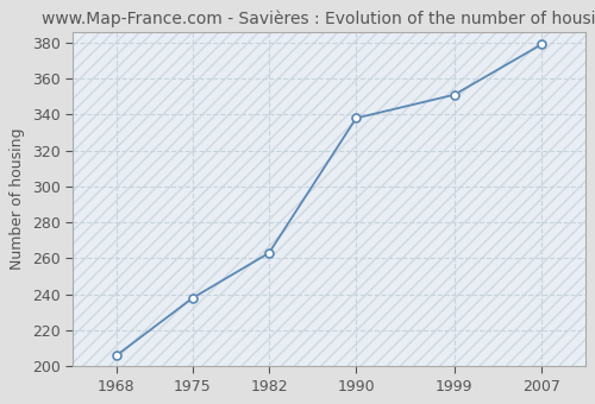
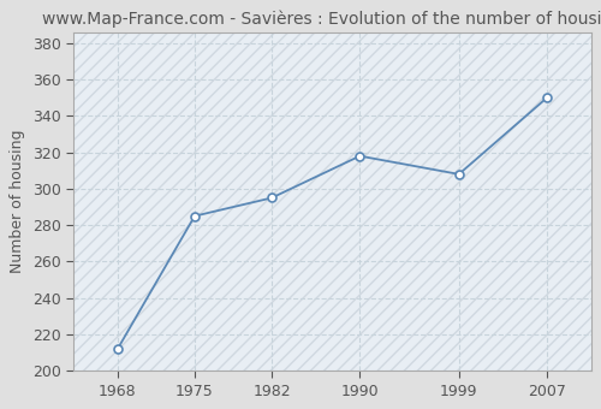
1968: 206 -> 212
1975: 238 -> 285
1982: 263 -> 295
1990: 338 -> 318
1999: 351 -> 308
2007: 379 -> 350
